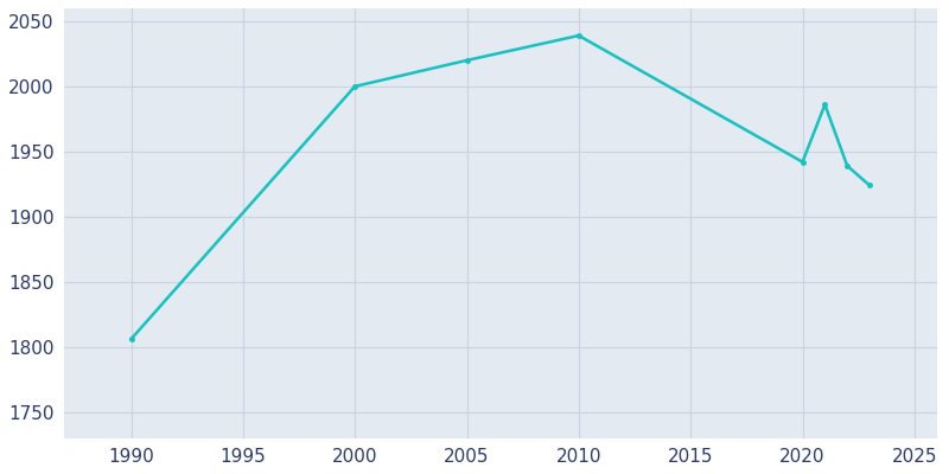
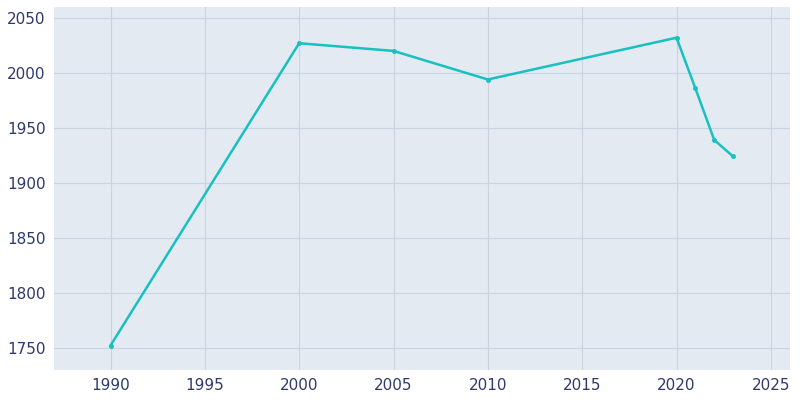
1990: 1806 -> 1752
2000: 2000 -> 2027
2010: 2039 -> 1994
2020: 1942 -> 2032
